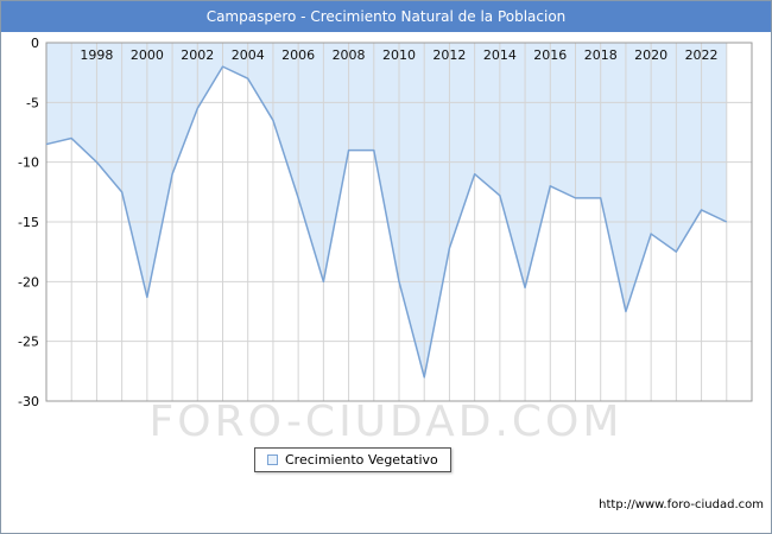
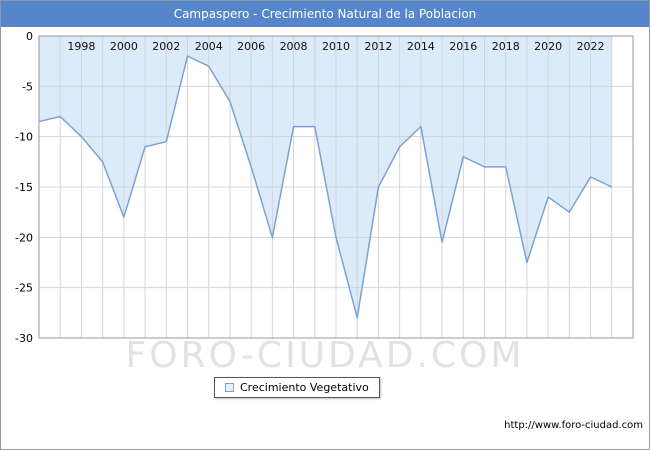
2000: -21.3 -> -18.0
2002: -5.5 -> -10.5
2012: -17.2 -> -15.0
2014: -12.8 -> -9.0
